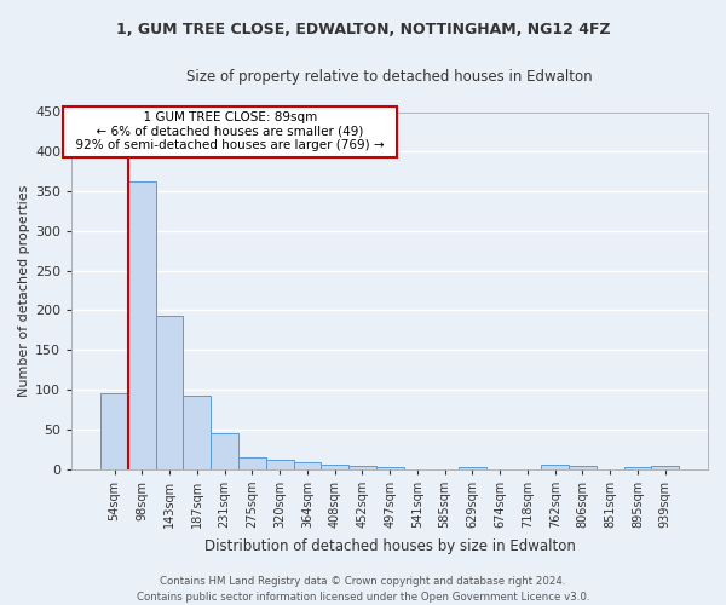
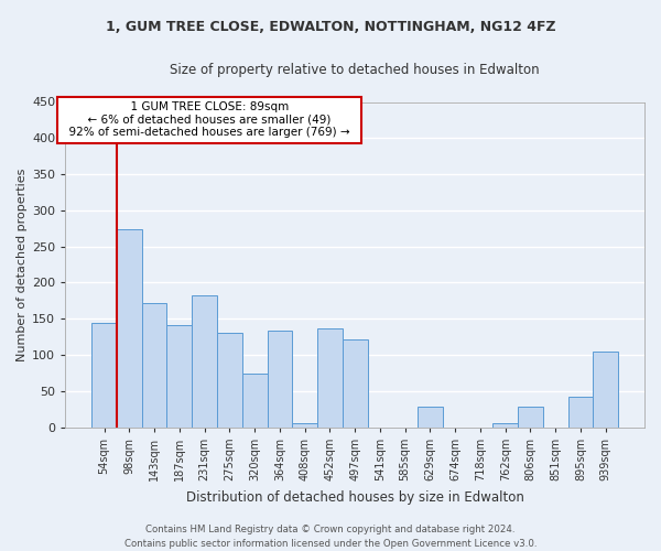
54sqm: 95 -> 144
98sqm: 362 -> 274
143sqm: 193 -> 172
187sqm: 93 -> 142
231sqm: 45 -> 182
275sqm: 15 -> 130
320sqm: 11 -> 74
364sqm: 8 -> 134
452sqm: 4 -> 136
497sqm: 3 -> 122
629sqm: 3 -> 28
806sqm: 4 -> 28
895sqm: 3 -> 42
939sqm: 4 -> 104
